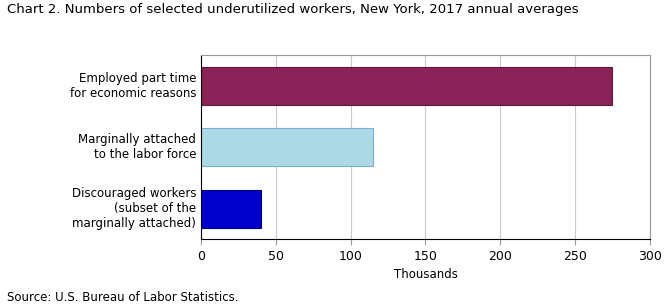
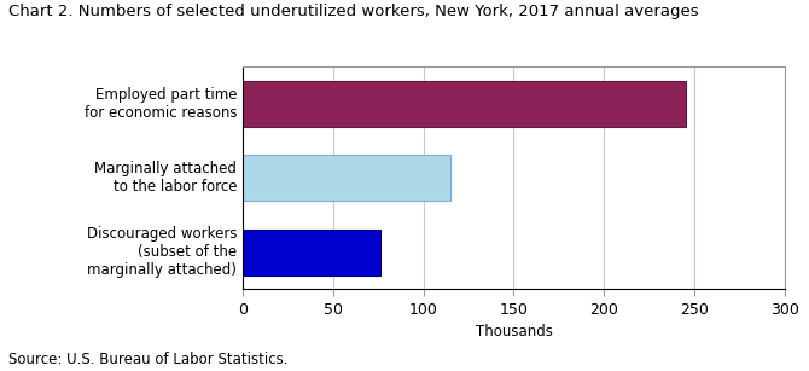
Employed part time for economic reasons: 275 -> 245
Discouraged workers (subset of the marginally attached): 40 -> 76
